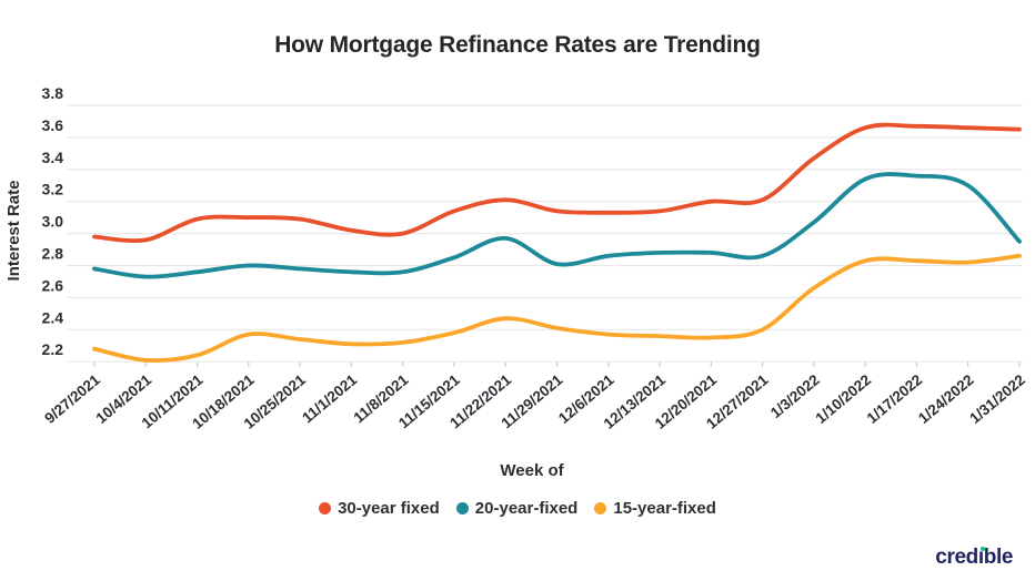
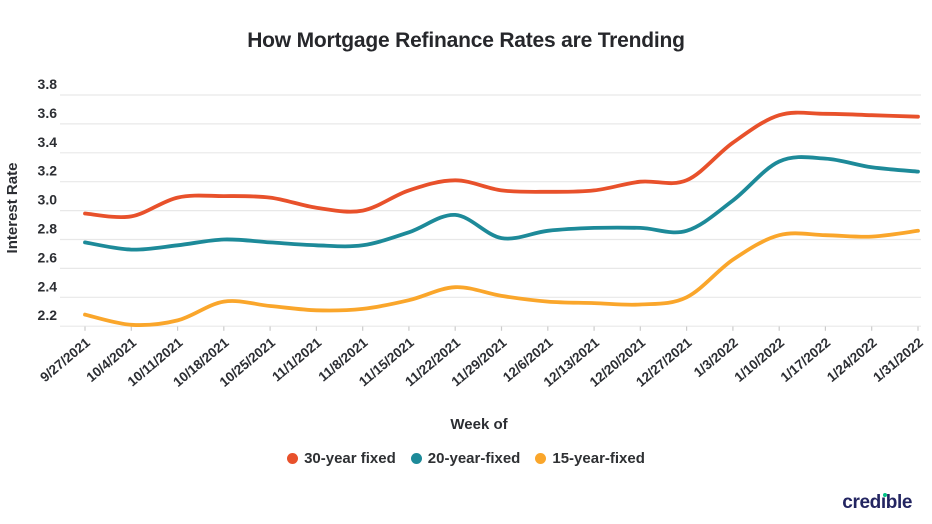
20-year-fixed/1/31/2022: 2.95 -> 3.27
